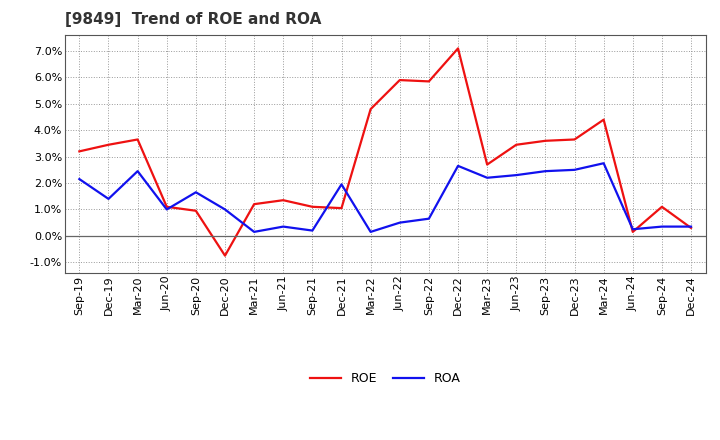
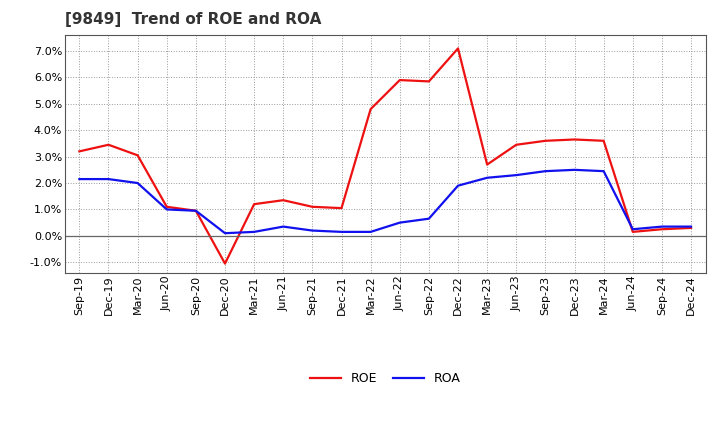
ROA/Dec-19: 1.40% -> 2.15%
ROE/Mar-20: 3.65% -> 3.05%
ROA/Mar-20: 2.45% -> 2.00%
ROA/Sep-20: 1.65% -> 0.95%
ROE/Dec-20: -0.75% -> -1.05%
ROA/Dec-20: 1.00% -> 0.10%
ROA/Dec-21: 1.95% -> 0.15%
ROA/Dec-22: 2.65% -> 1.90%
ROE/Mar-24: 4.40% -> 3.60%
ROA/Mar-24: 2.75% -> 2.45%
ROE/Sep-24: 1.10% -> 0.25%
